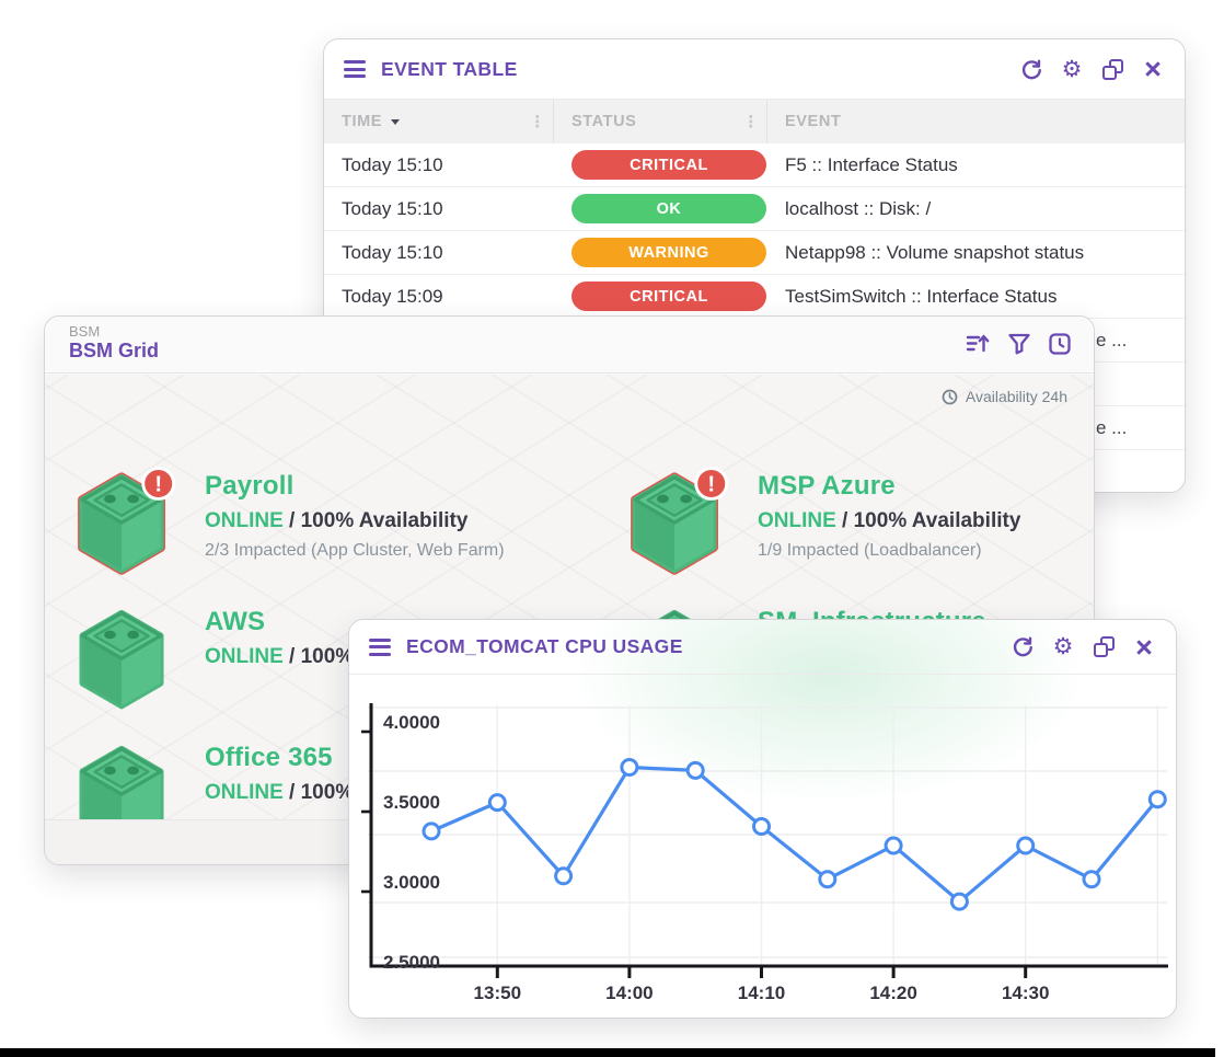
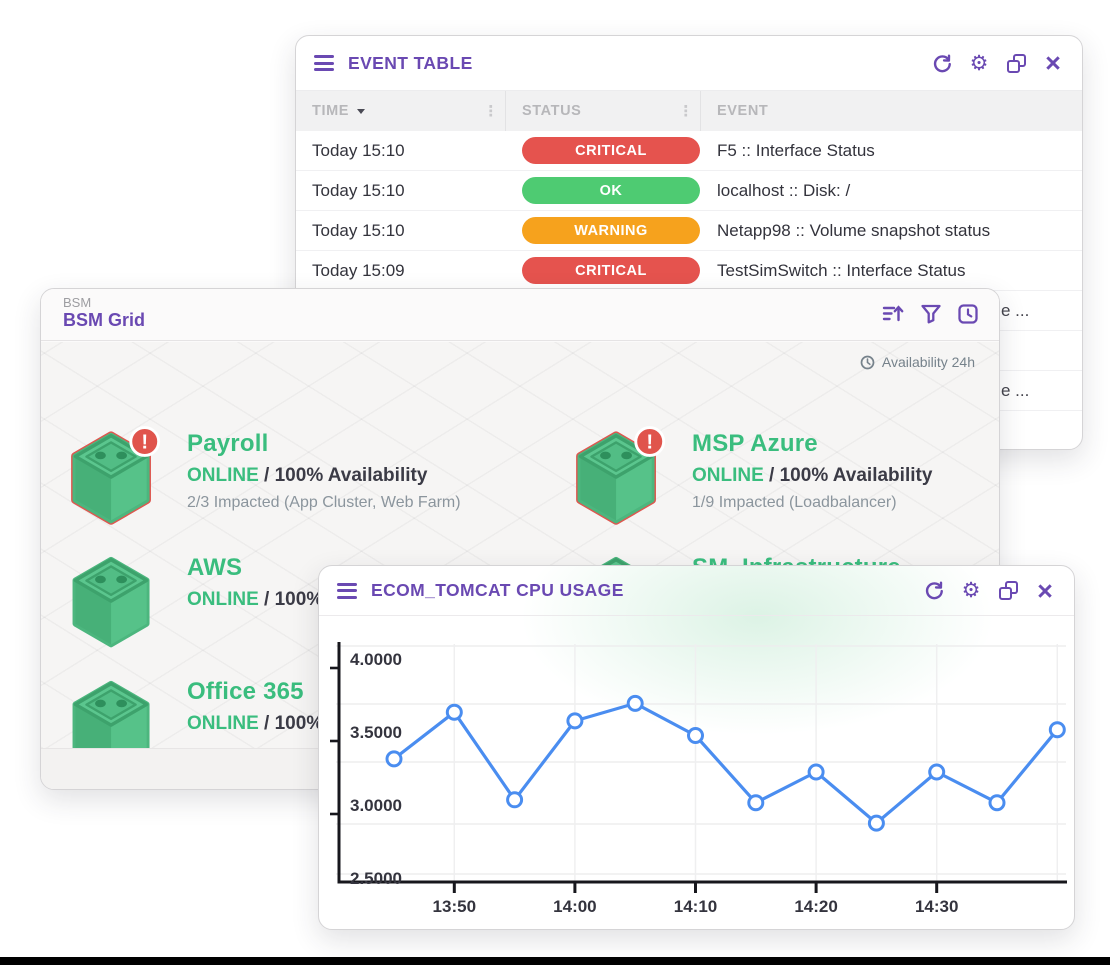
13:50: 3.53 -> 3.67
14:00: 3.75 -> 3.61
14:10: 3.38 -> 3.51
